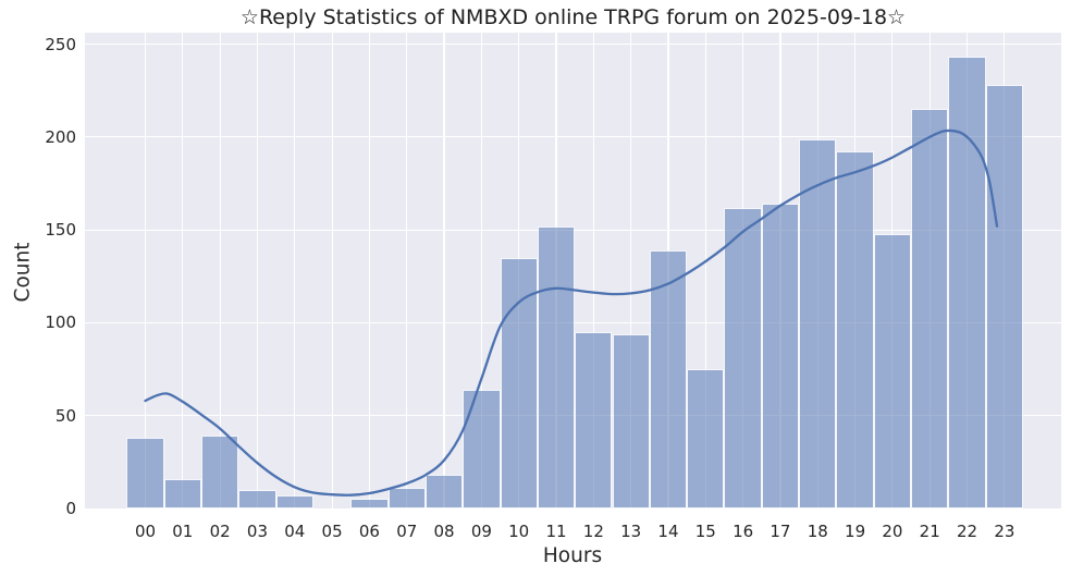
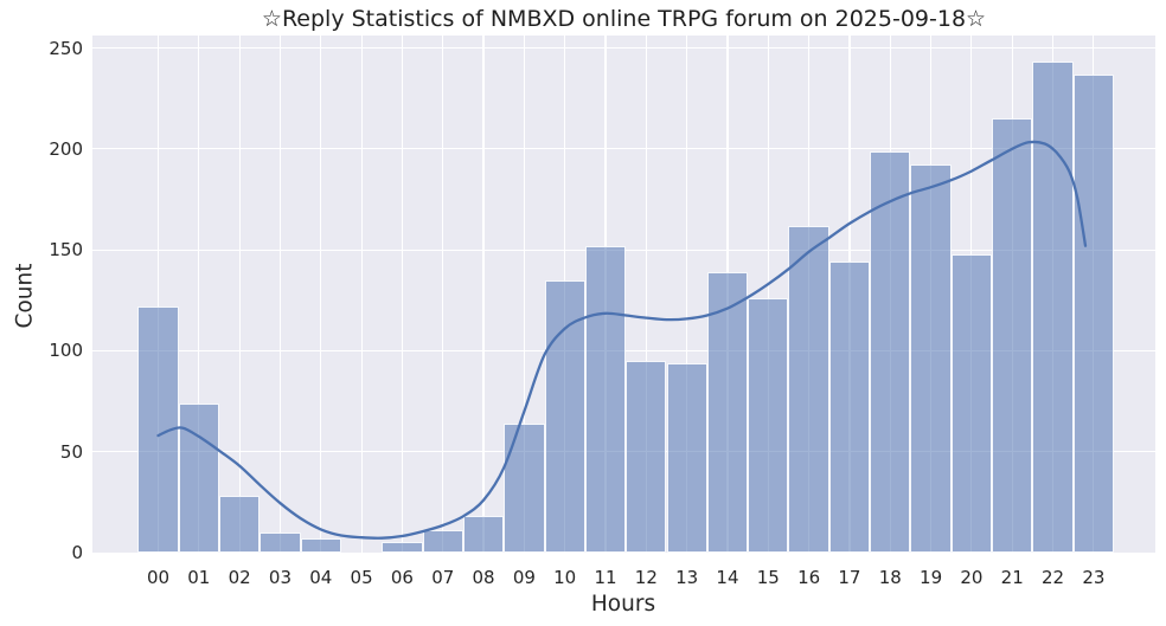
00: 38 -> 122
01: 16 -> 74
02: 39 -> 28
15: 75 -> 126
17: 164 -> 144
23: 228 -> 237
